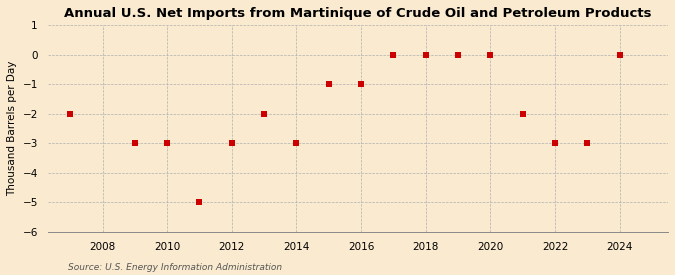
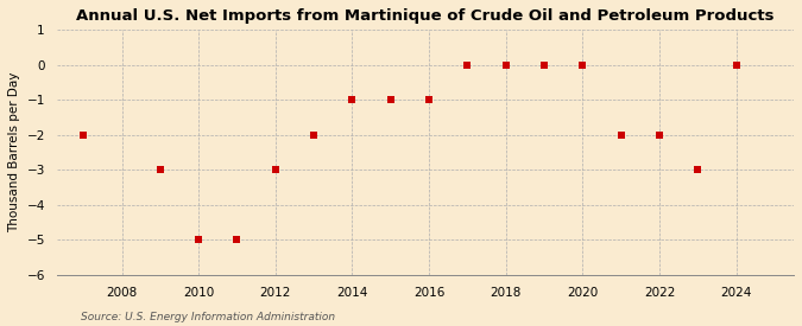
2010: -3 -> -5
2014: -3 -> -1
2022: -3 -> -2
